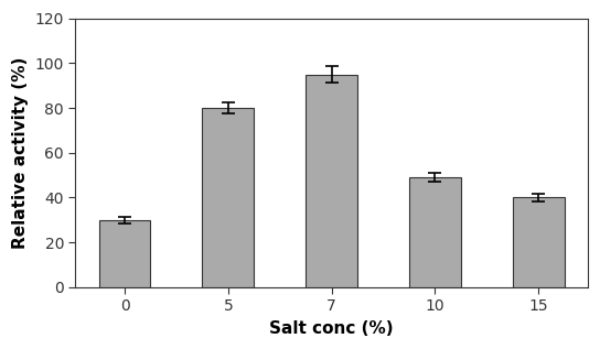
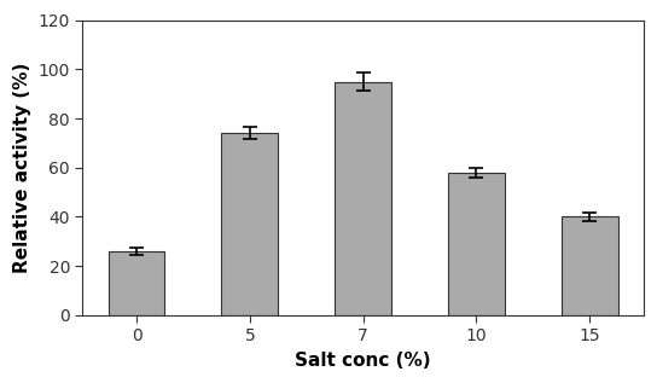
0: 30 -> 26
5: 80 -> 74
10: 49 -> 58
